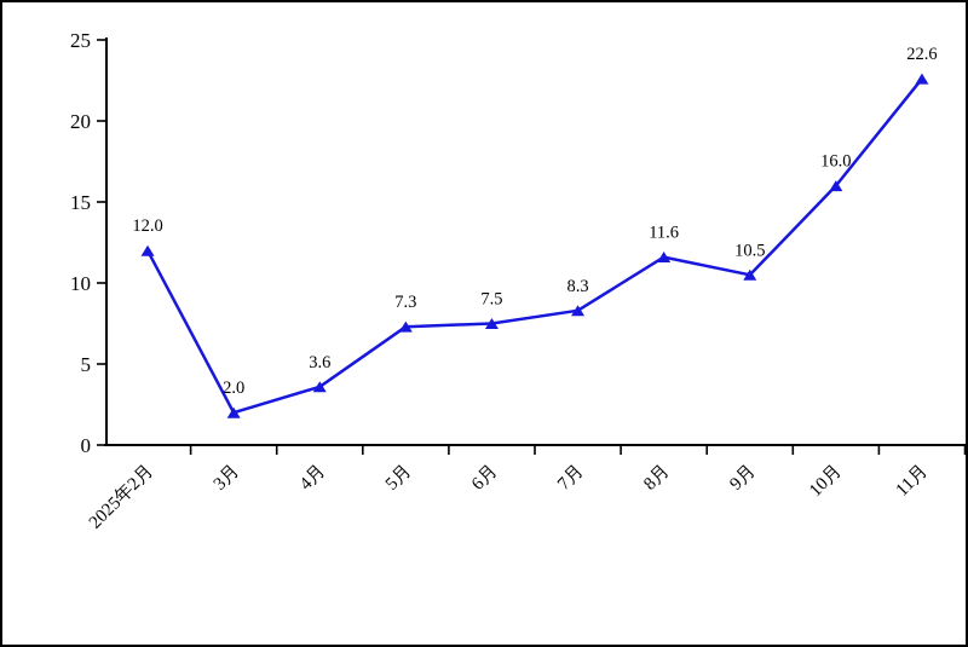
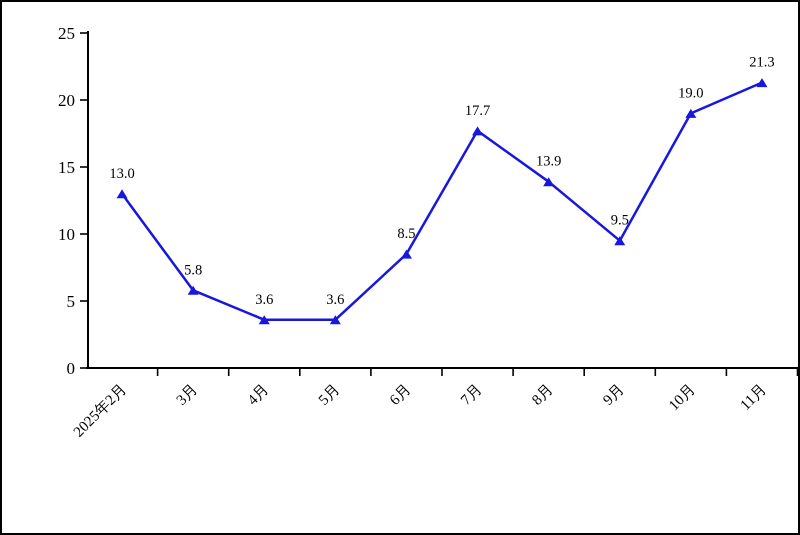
2025年2月: 12.0 -> 13.0
3月: 2.0 -> 5.8
5月: 7.3 -> 3.6
6月: 7.5 -> 8.5
7月: 8.3 -> 17.7
8月: 11.6 -> 13.9
9月: 10.5 -> 9.5
10月: 16.0 -> 19.0
11月: 22.6 -> 21.3
